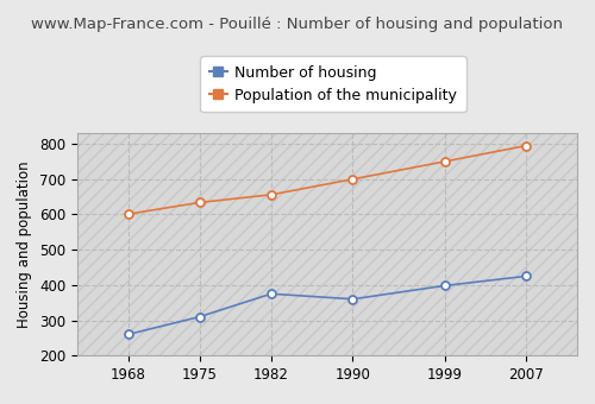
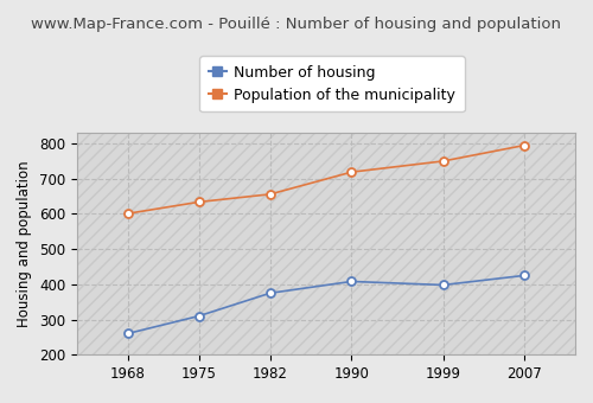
Number of housing/1990: 360 -> 408
Population of the municipality/1990: 700 -> 719
